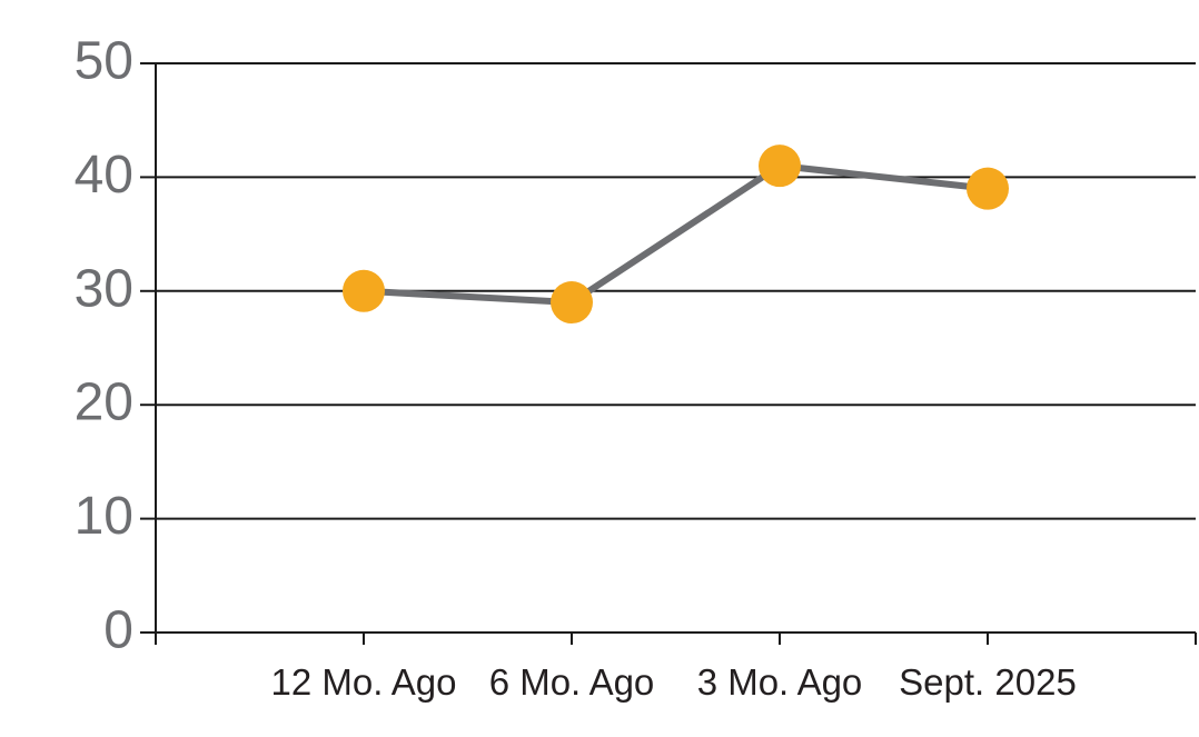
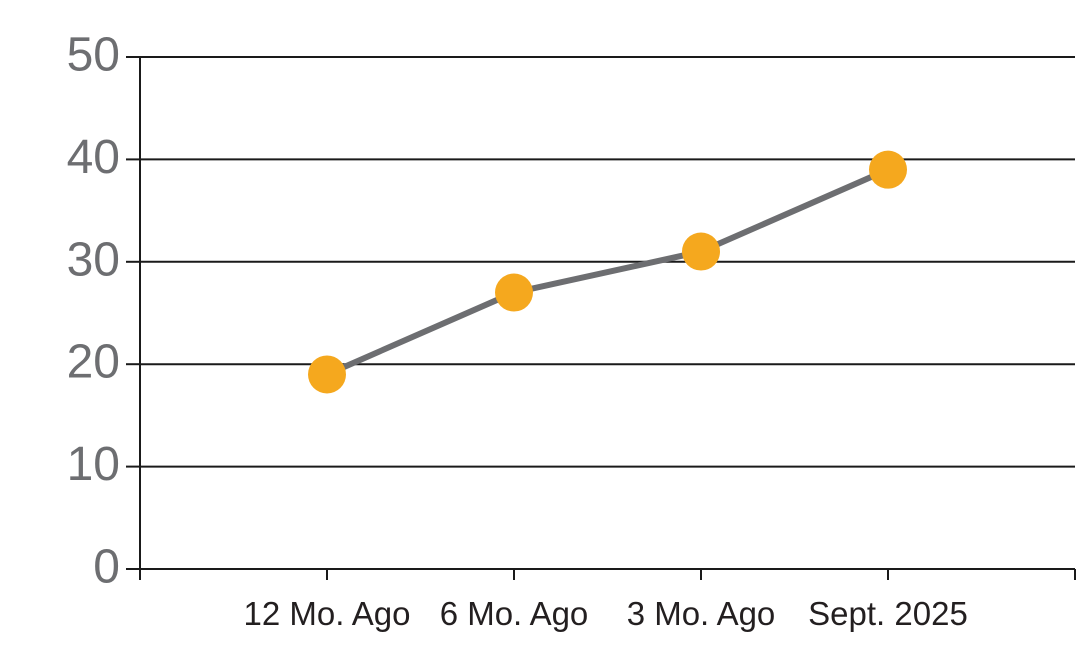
12 Mo. Ago: 30 -> 19
6 Mo. Ago: 29 -> 27
3 Mo. Ago: 41 -> 31
